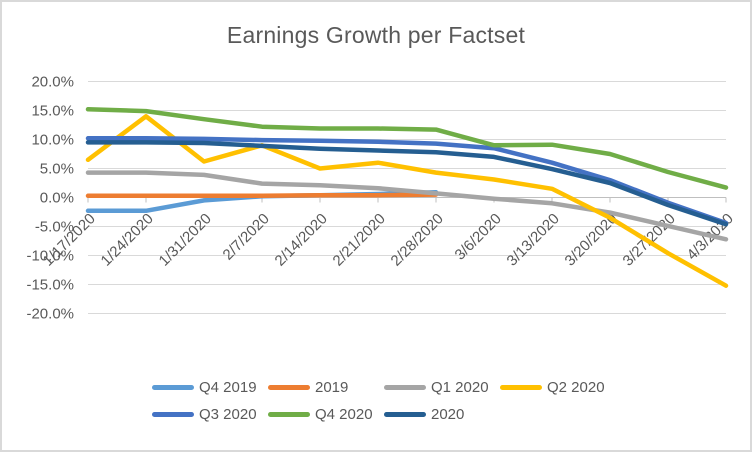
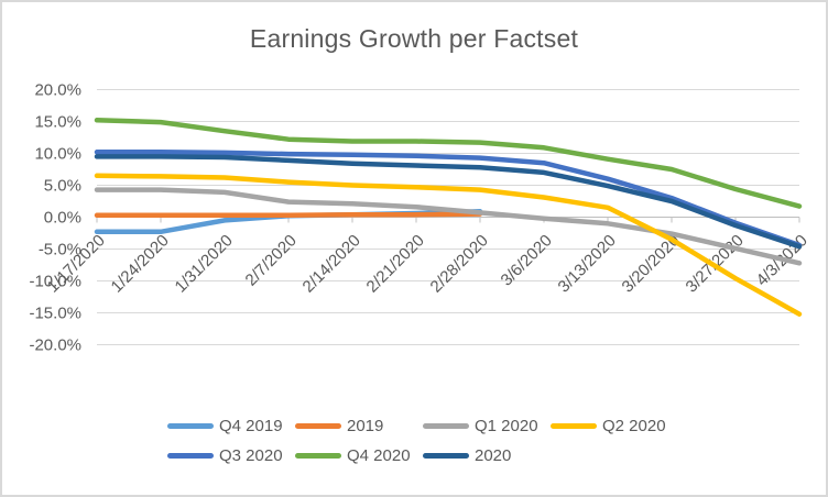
Q2 2020/1/24/2020: 14% -> 6%
Q2 2020/2/7/2020: 9% -> 6%
Q2 2020/2/21/2020: 6% -> 5%
Q4 2020/3/6/2020: 9% -> 11%
